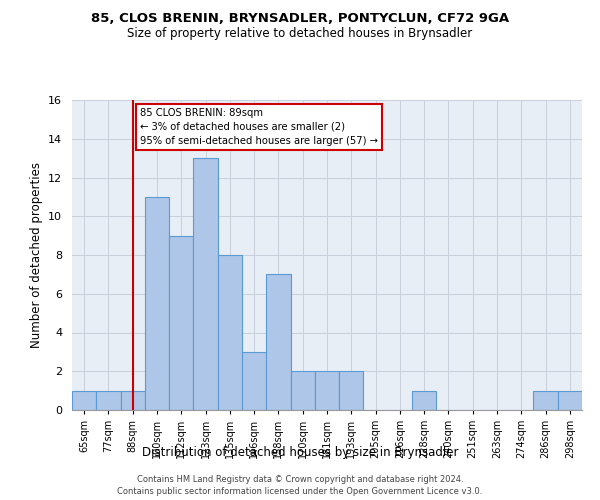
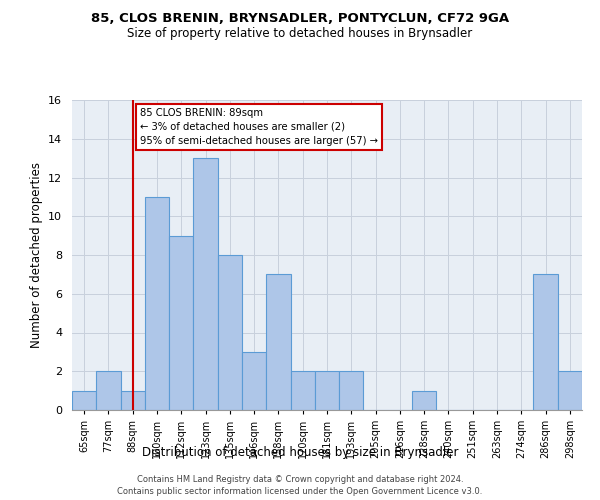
77sqm: 1 -> 2
286sqm: 1 -> 7
298sqm: 1 -> 2
